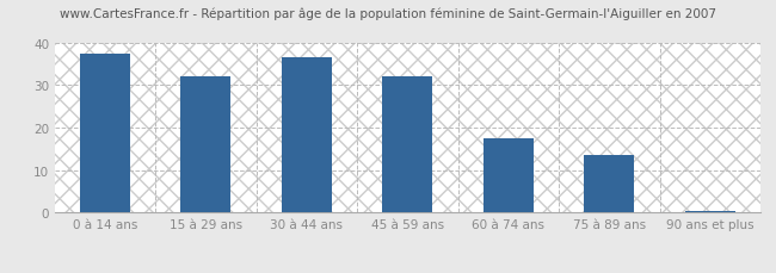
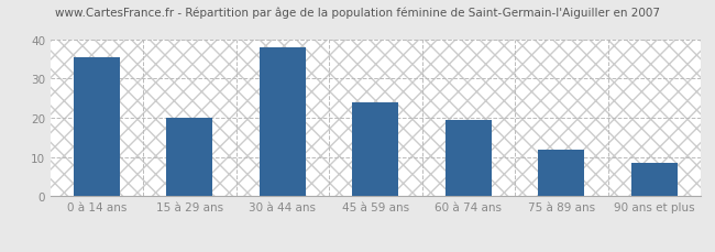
0 à 14 ans: 37.5 -> 35.5
15 à 29 ans: 32.0 -> 20.0
30 à 44 ans: 36.5 -> 38.0
45 à 59 ans: 32.0 -> 24.0
60 à 74 ans: 17.5 -> 19.5
75 à 89 ans: 13.5 -> 12.0
90 ans et plus: 0.5 -> 8.5
